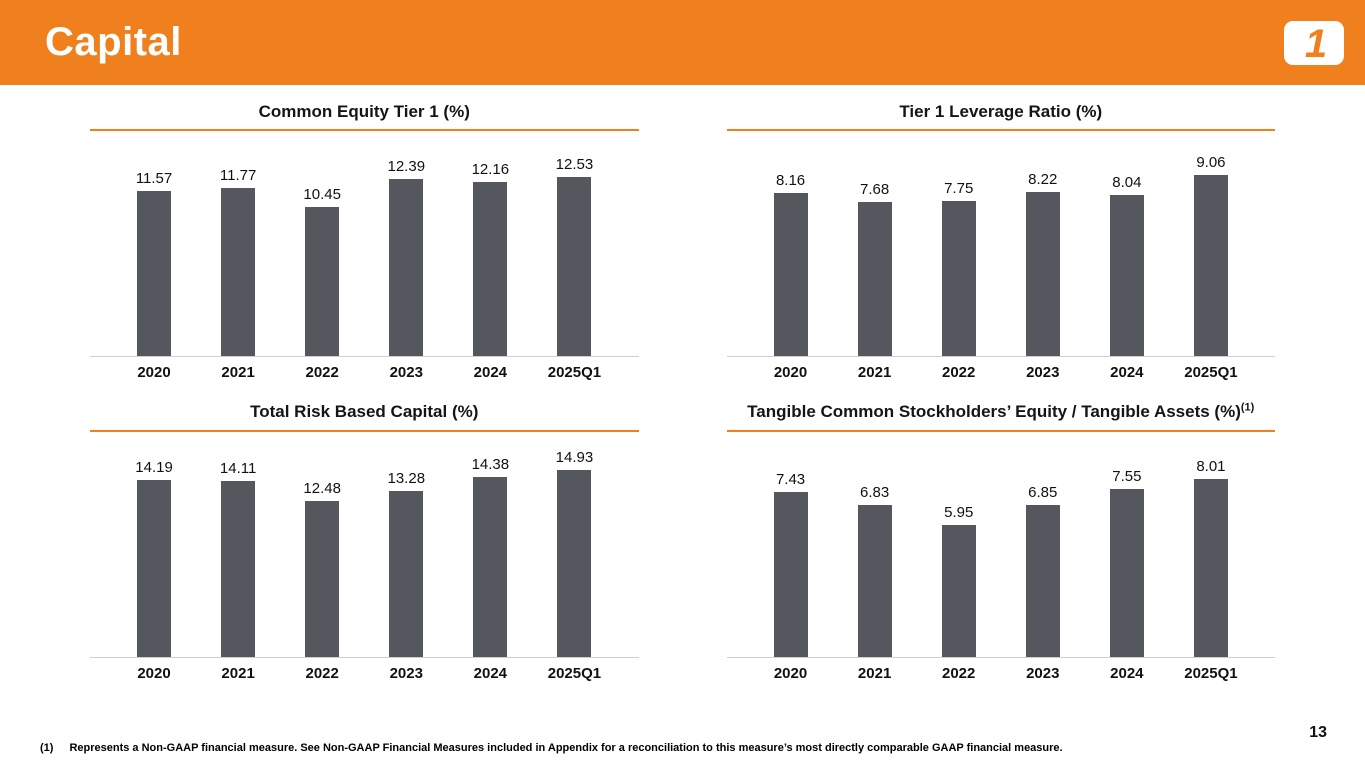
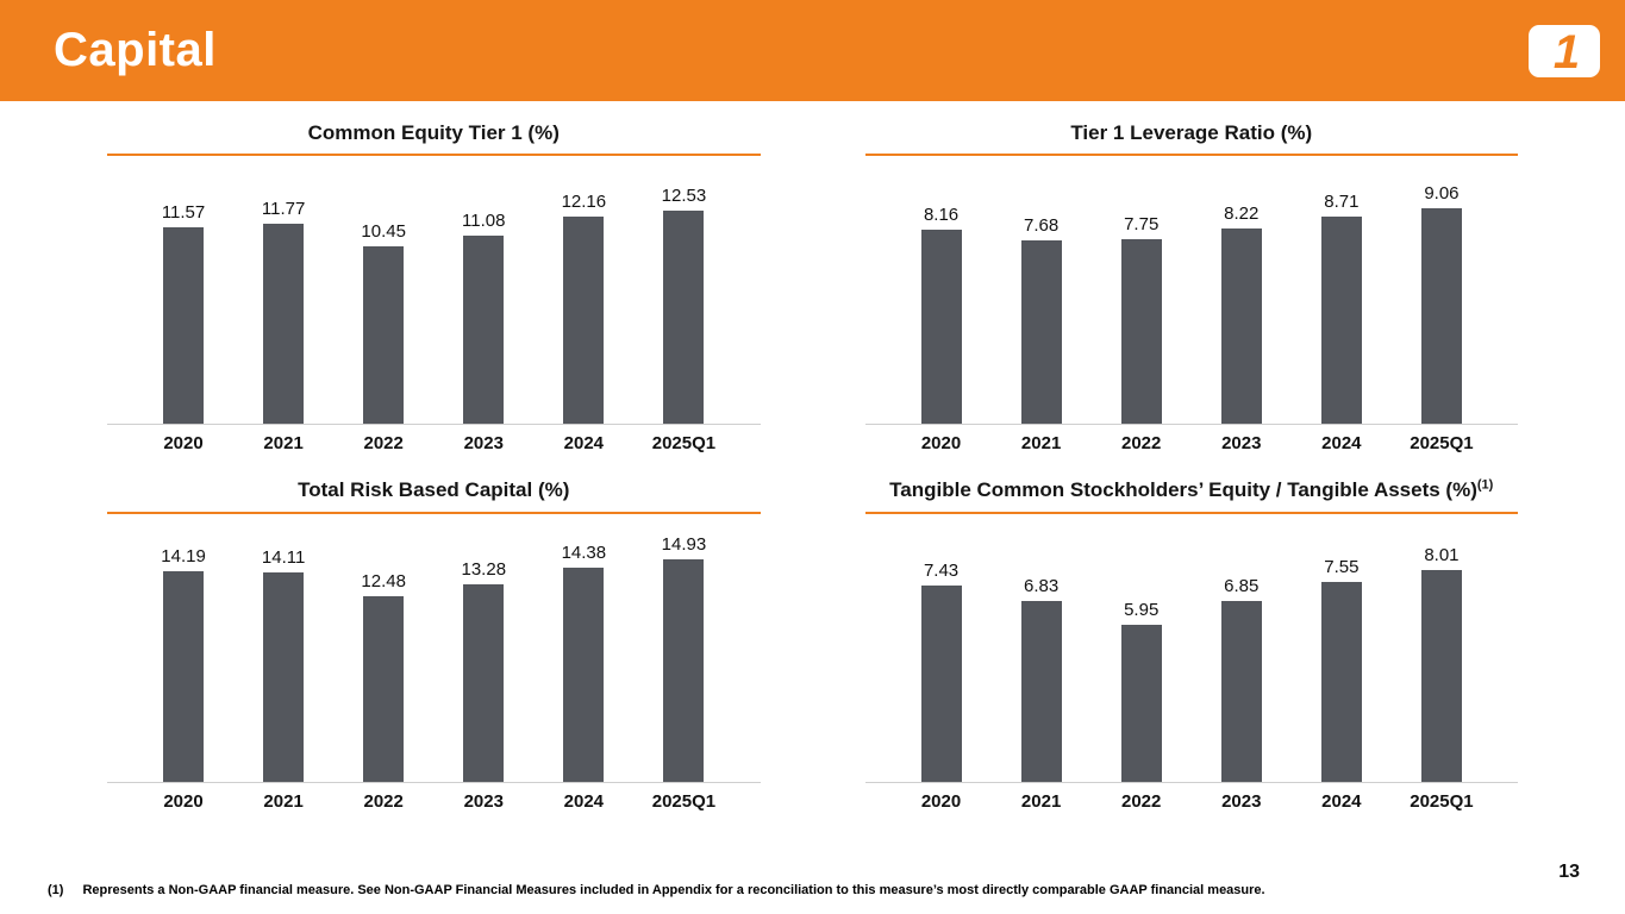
Common Equity Tier 1 (%)/2023: 12.39 -> 11.08
Tier 1 Leverage Ratio (%)/2024: 8.04 -> 8.71
